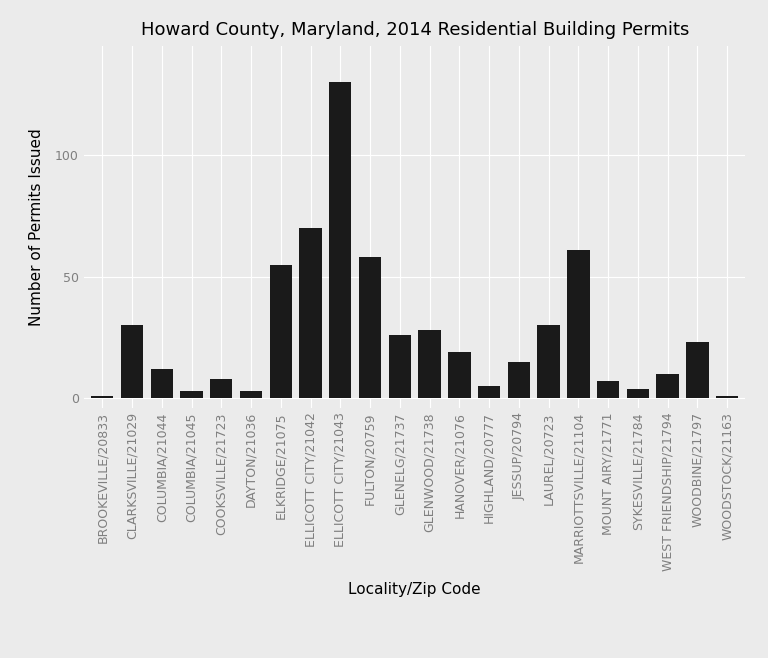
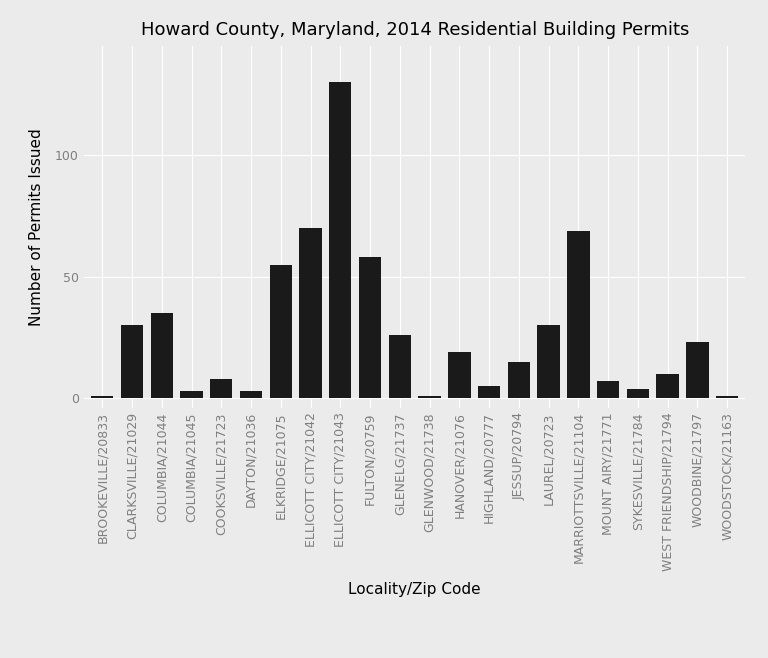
COLUMBIA/21044: 12 -> 35
GLENWOOD/21738: 28 -> 1
MARRIOTTSVILLE/21104: 61 -> 69
